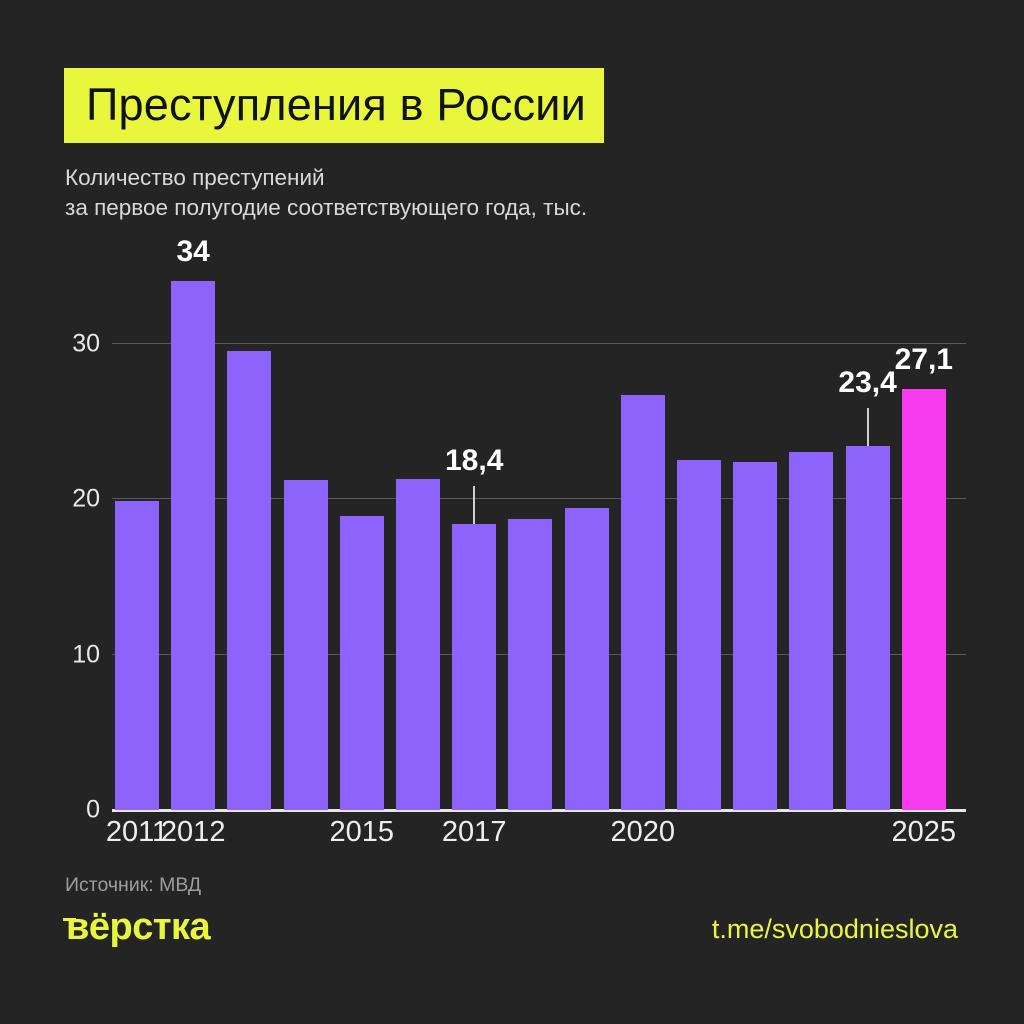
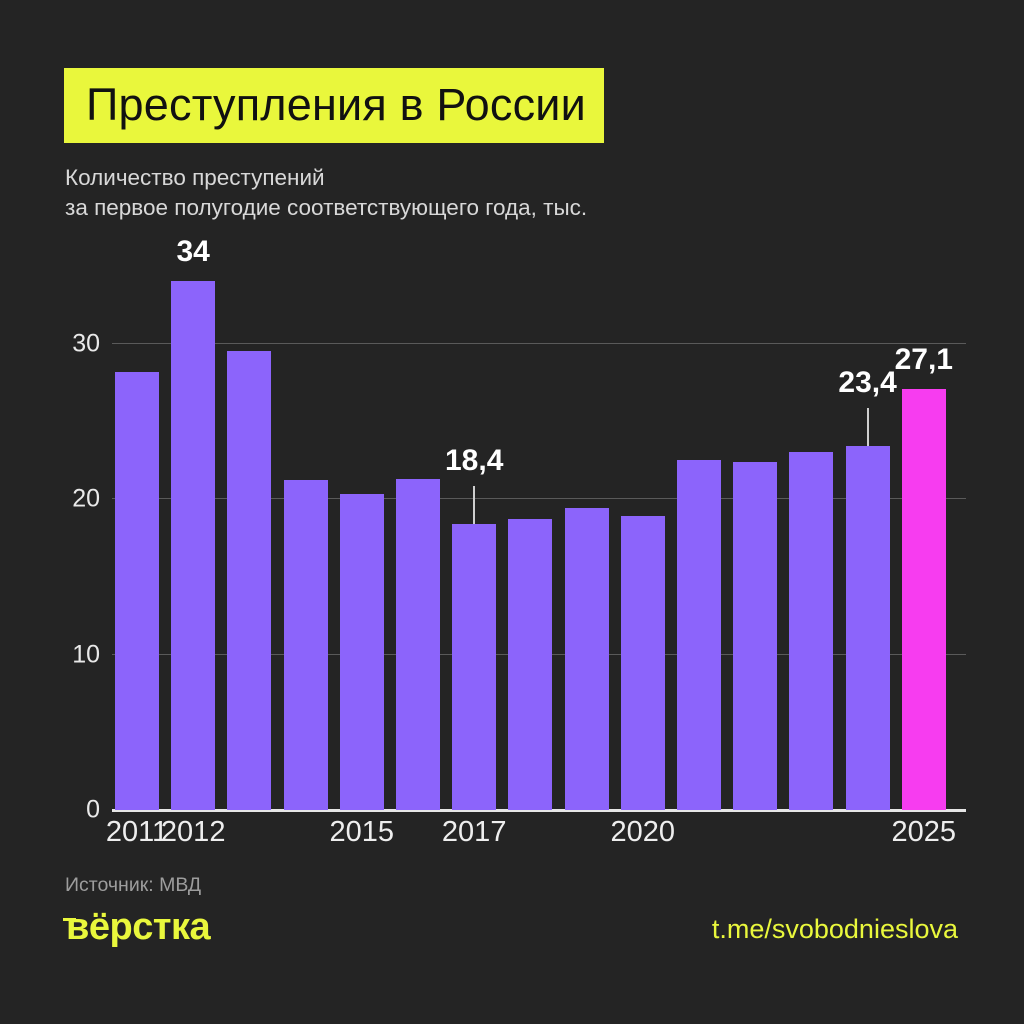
2011: 19.9 -> 28.2
2015: 18.9 -> 20.3
2020: 26.7 -> 18.9
